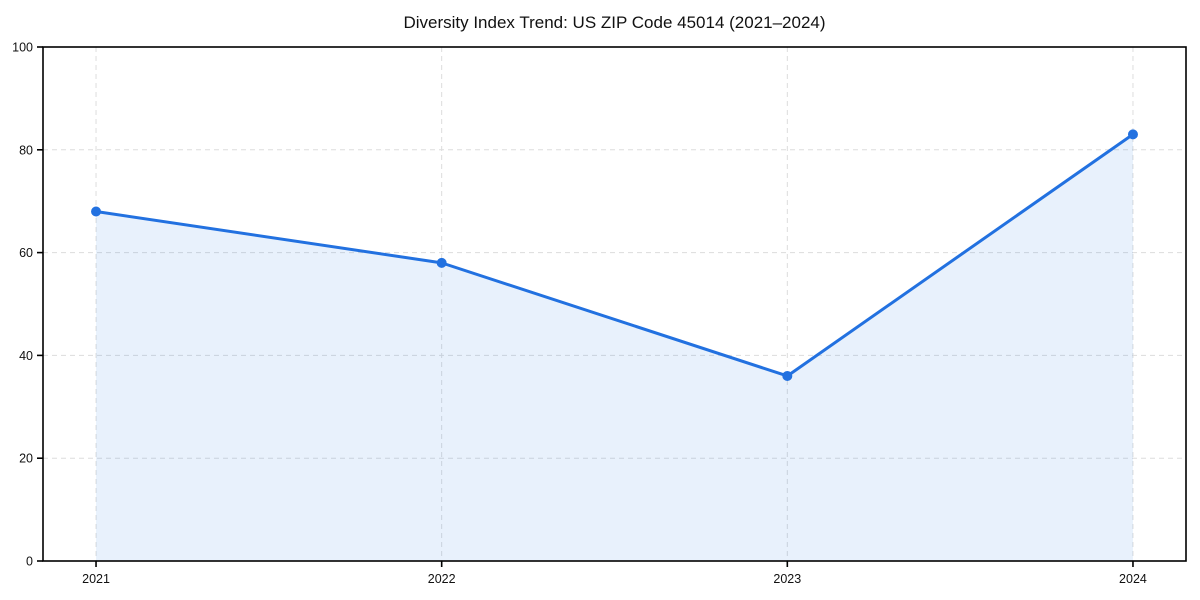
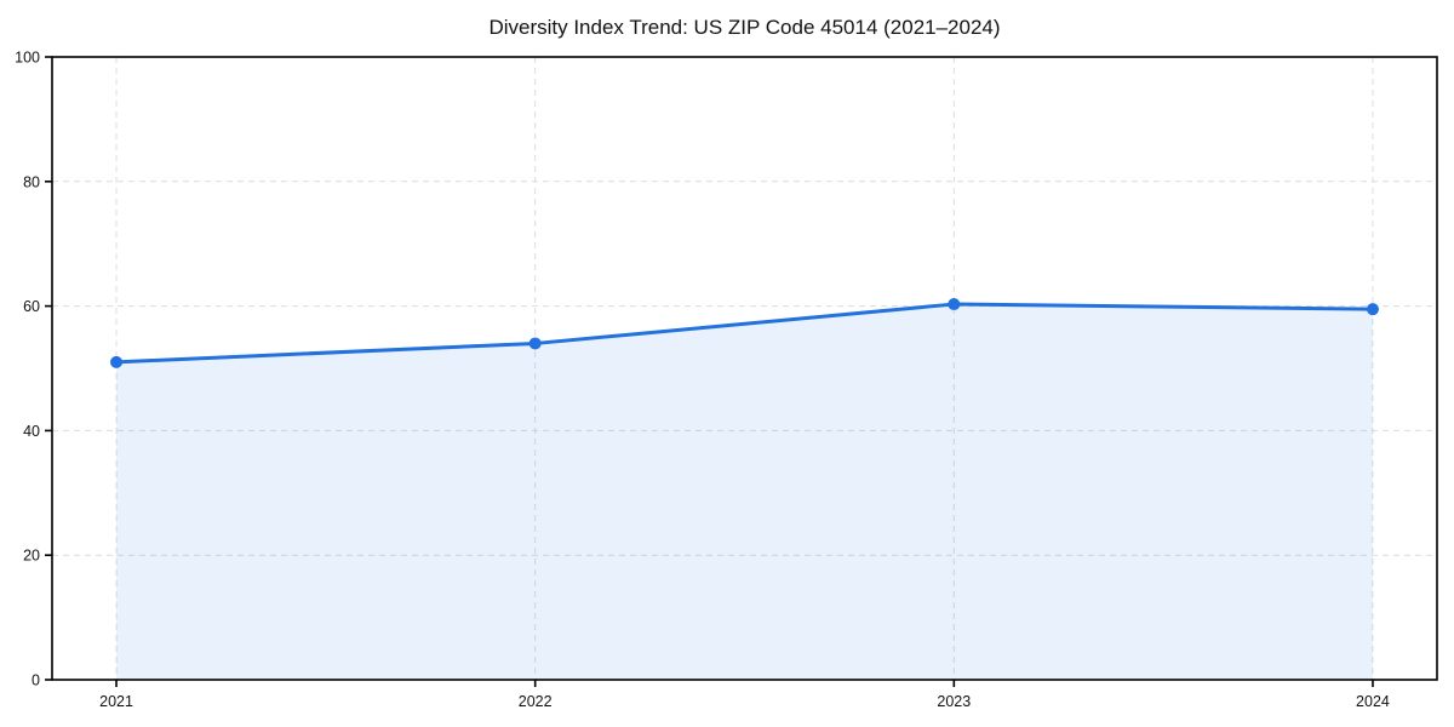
2021: 68 -> 51
2022: 58 -> 54
2023: 36 -> 60
2024: 83 -> 60
